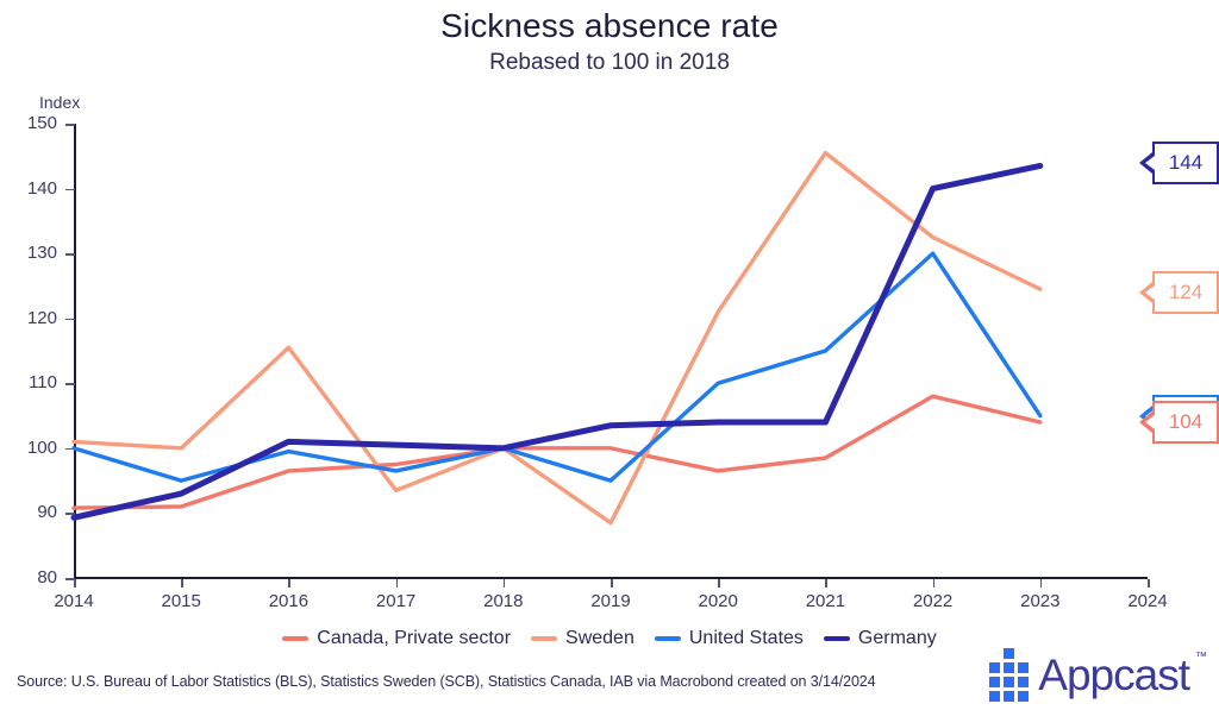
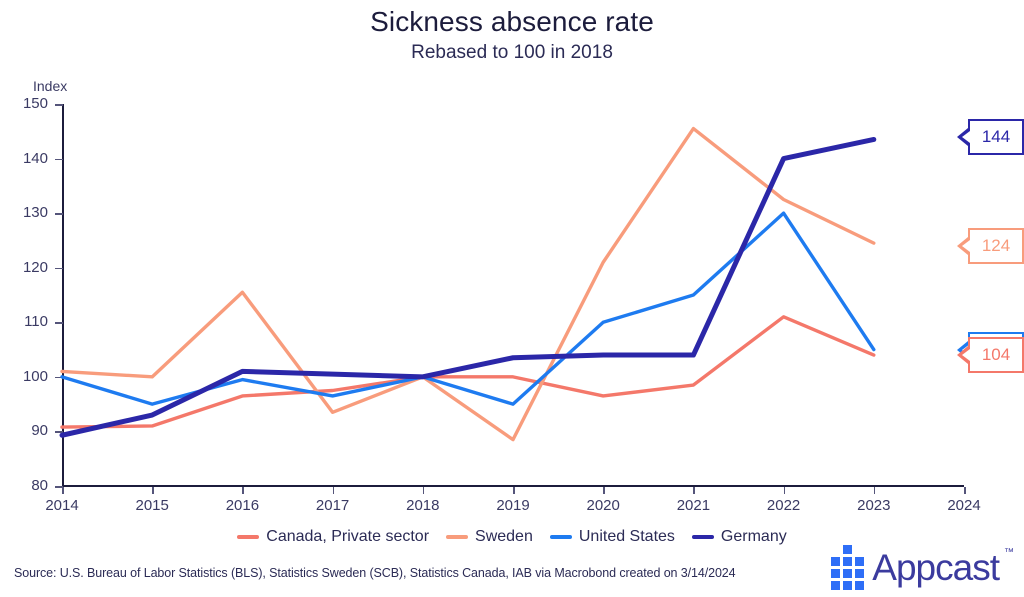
Canada, Private sector/2022: 108 -> 111
